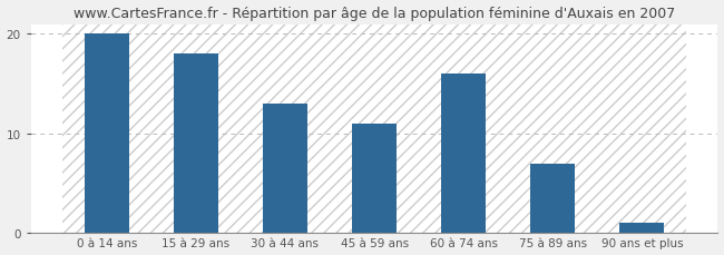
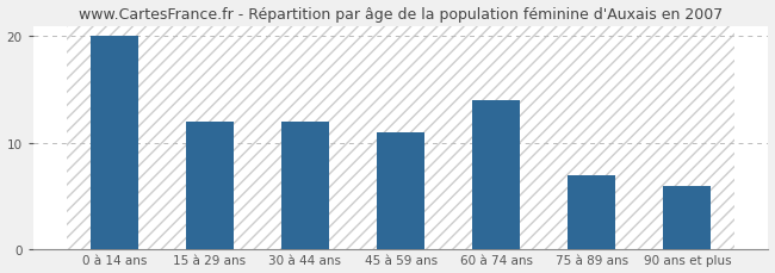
15 à 29 ans: 18 -> 12
30 à 44 ans: 13 -> 12
60 à 74 ans: 16 -> 14
90 ans et plus: 1 -> 6
